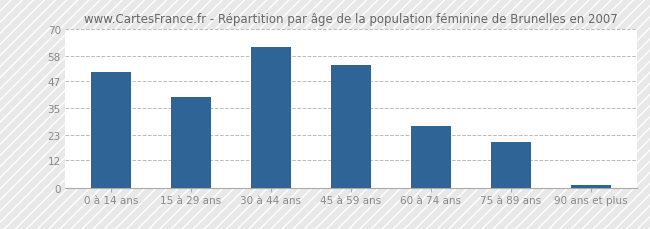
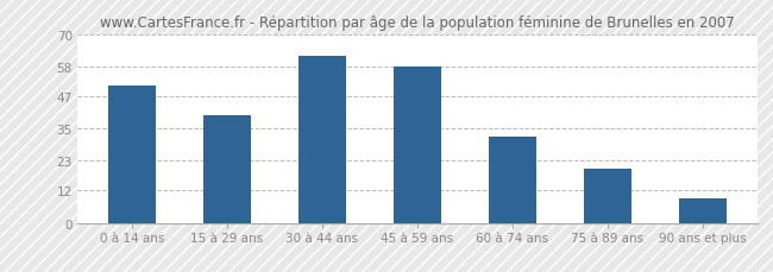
45 à 59 ans: 54 -> 58
60 à 74 ans: 27 -> 32
90 ans et plus: 1 -> 9
